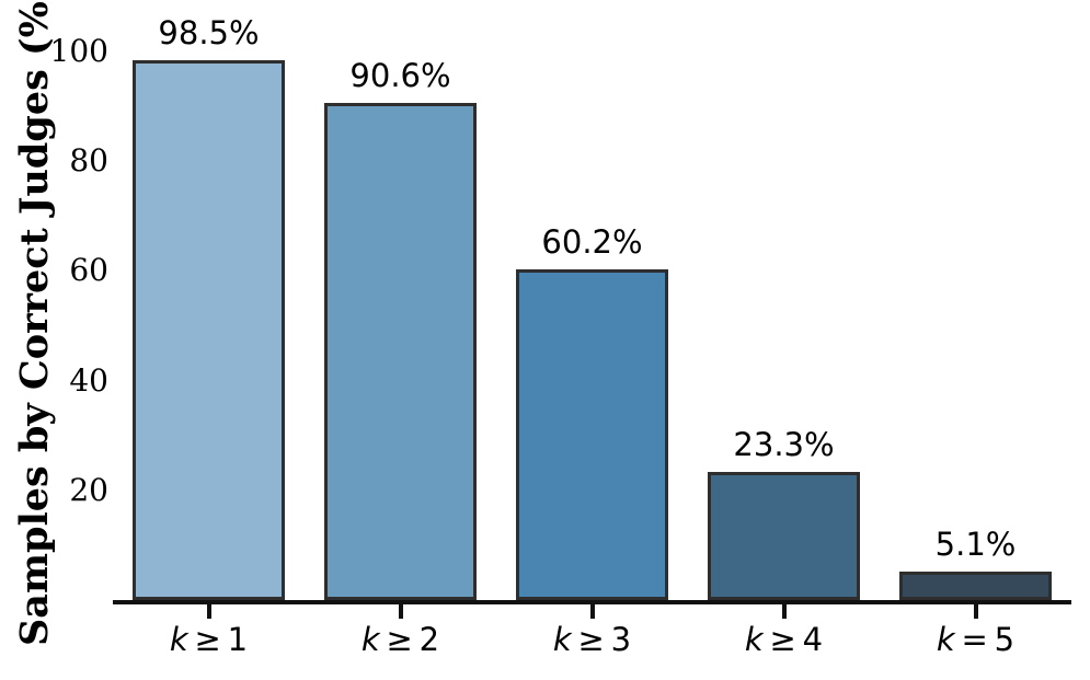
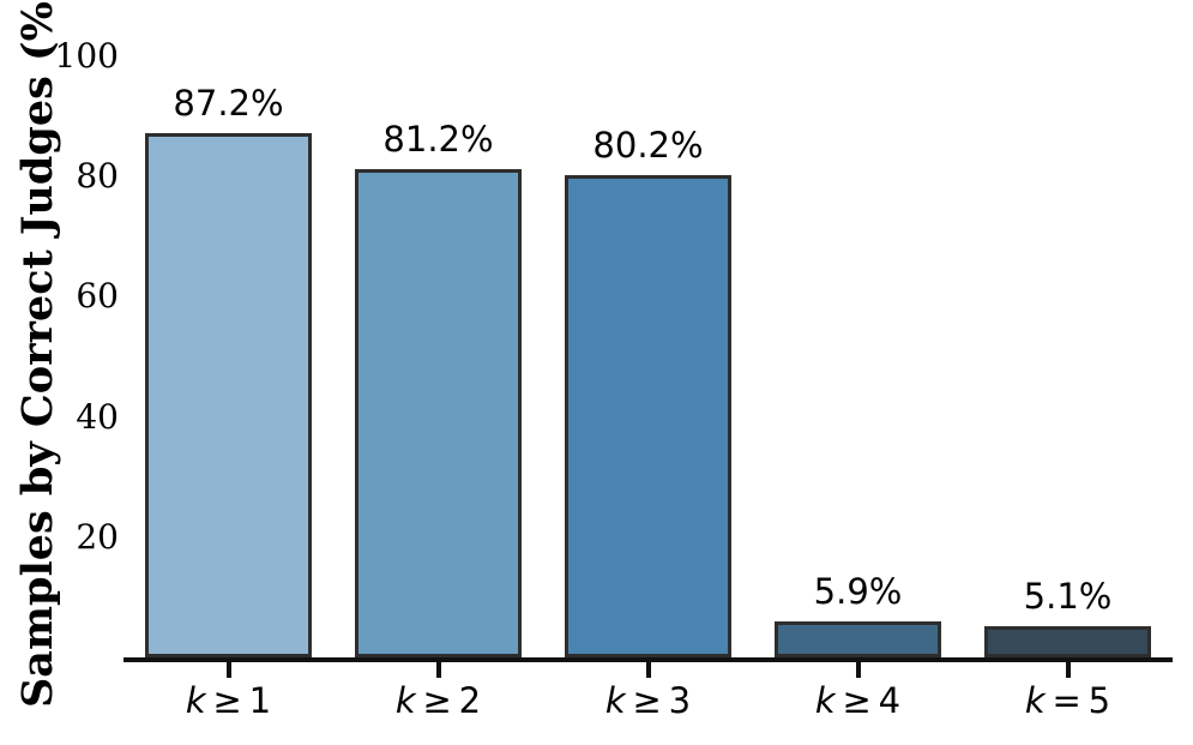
k ≥ 1: 98.5% -> 87.2%
k ≥ 2: 90.6% -> 81.2%
k ≥ 3: 60.2% -> 80.2%
k ≥ 4: 23.3% -> 5.9%
